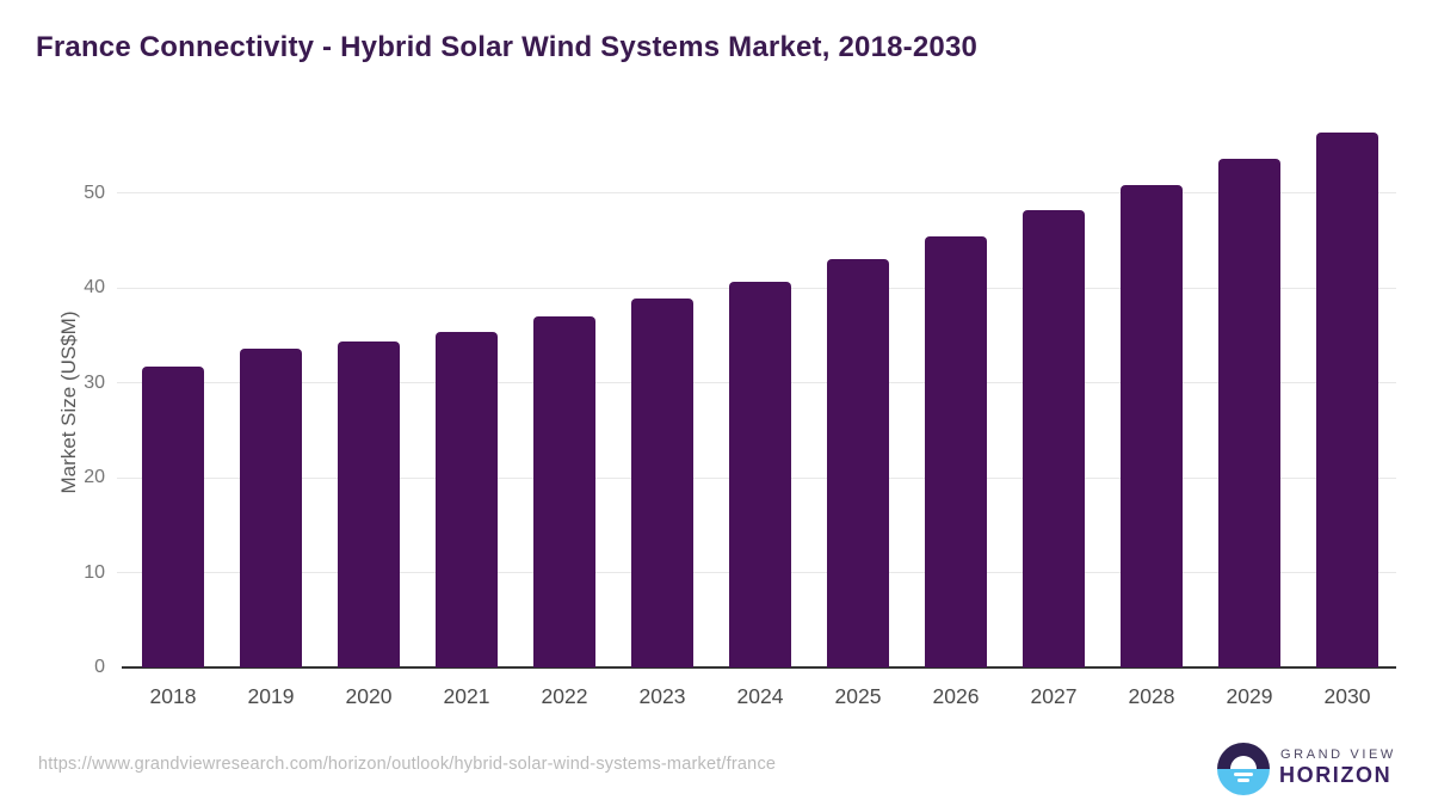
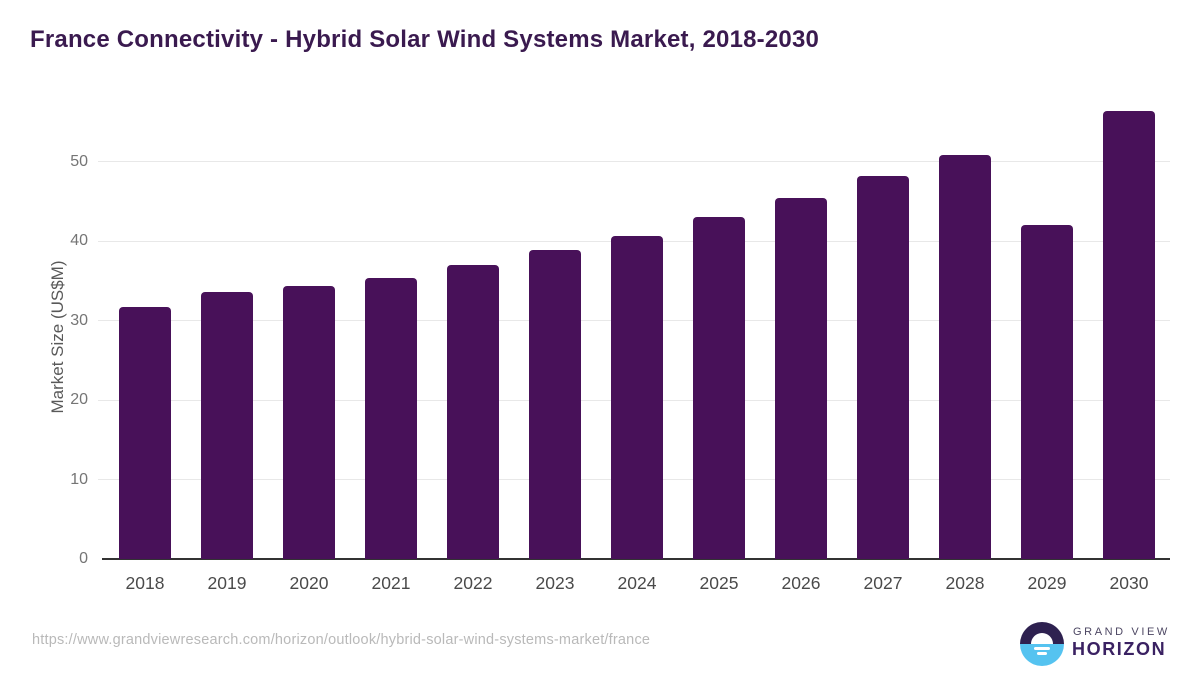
2029: 54 -> 42
